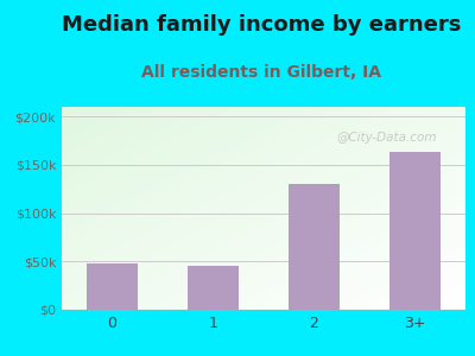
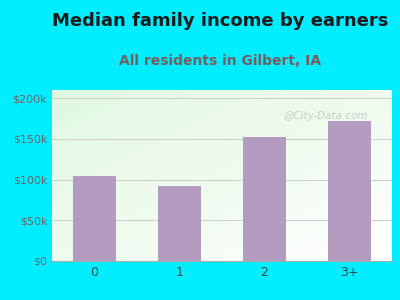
0: $48k -> $104k
1: $45k -> $92k
2: $130k -> $152k
3+: $163k -> $172k
